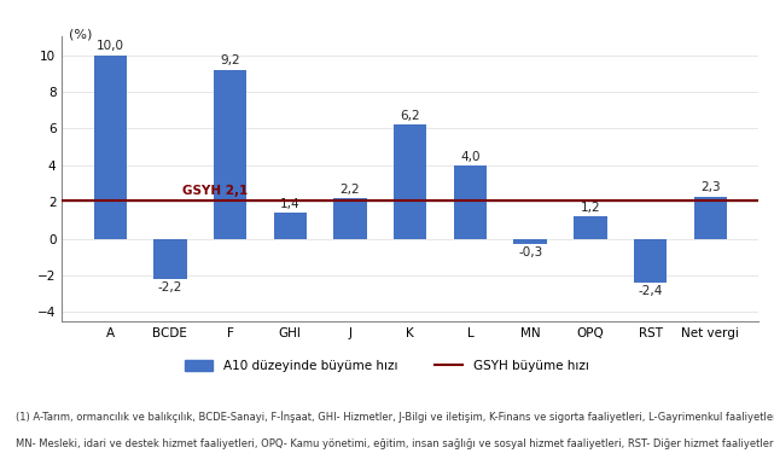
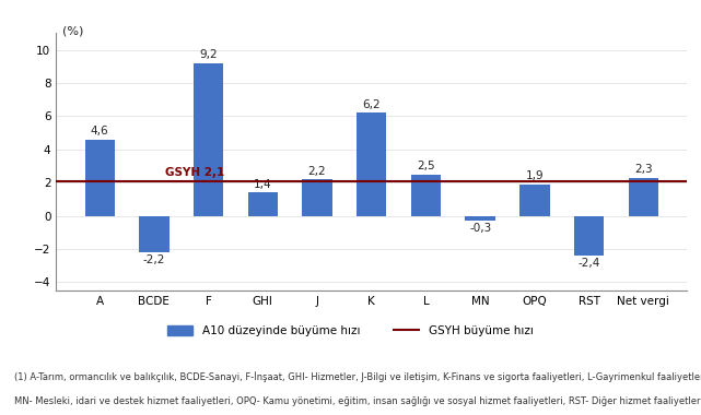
A: 10,0 -> 4,6
L: 4,0 -> 2,5
OPQ: 1,2 -> 1,9
